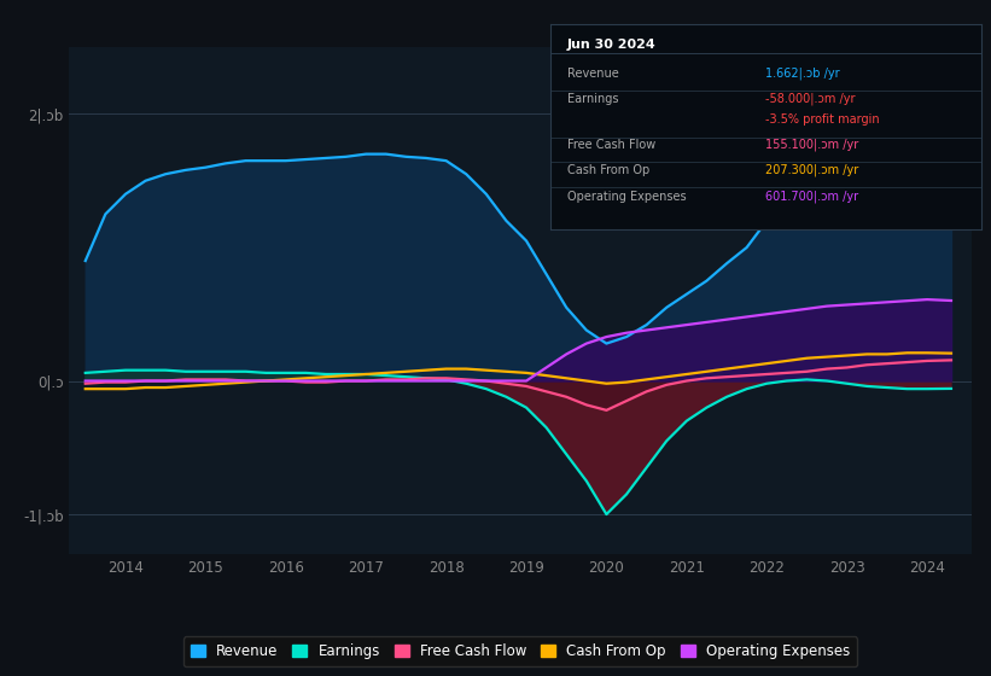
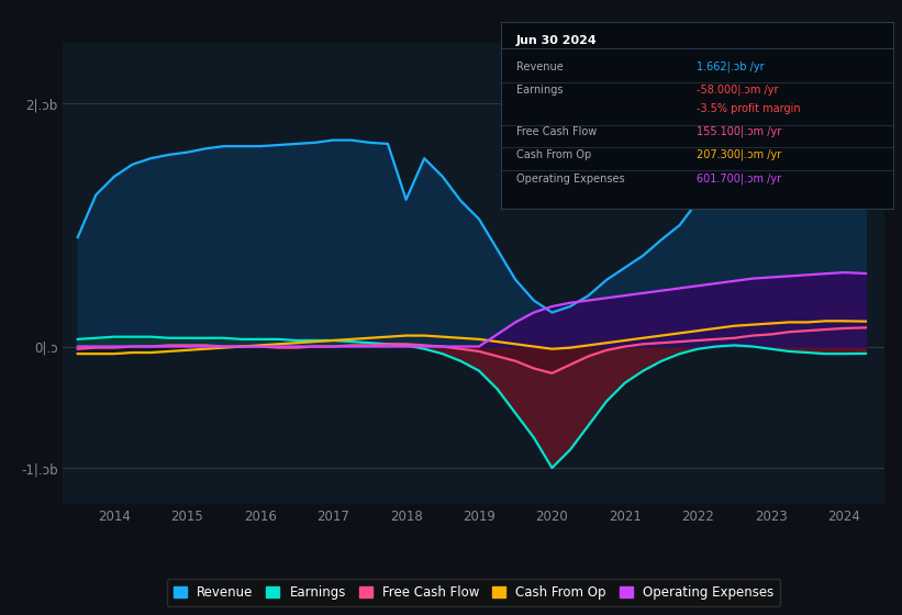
Revenue/2018: 1.65|.ɔb -> 1.21|.ɔb
